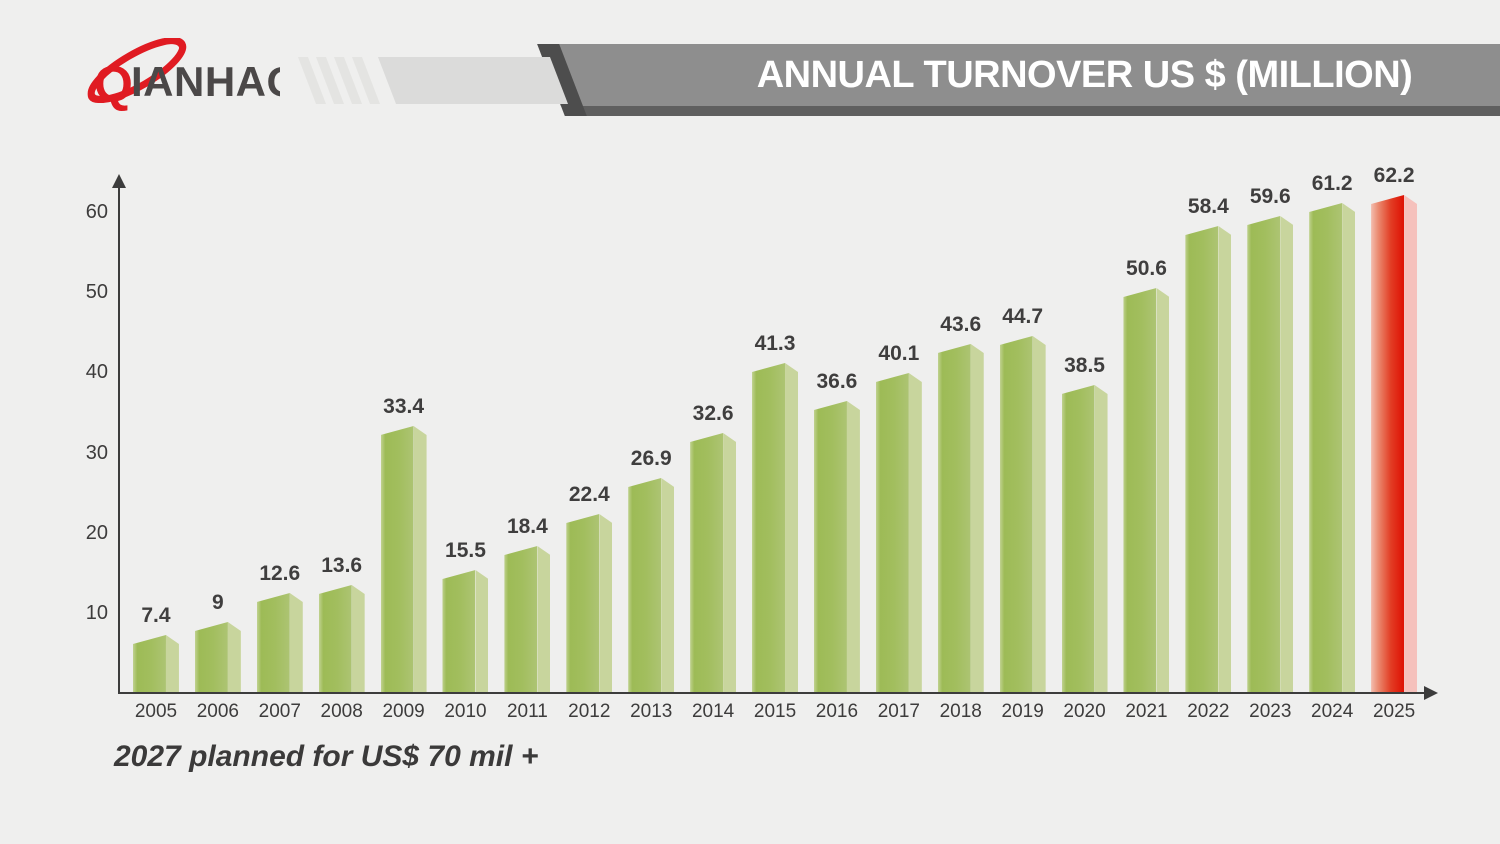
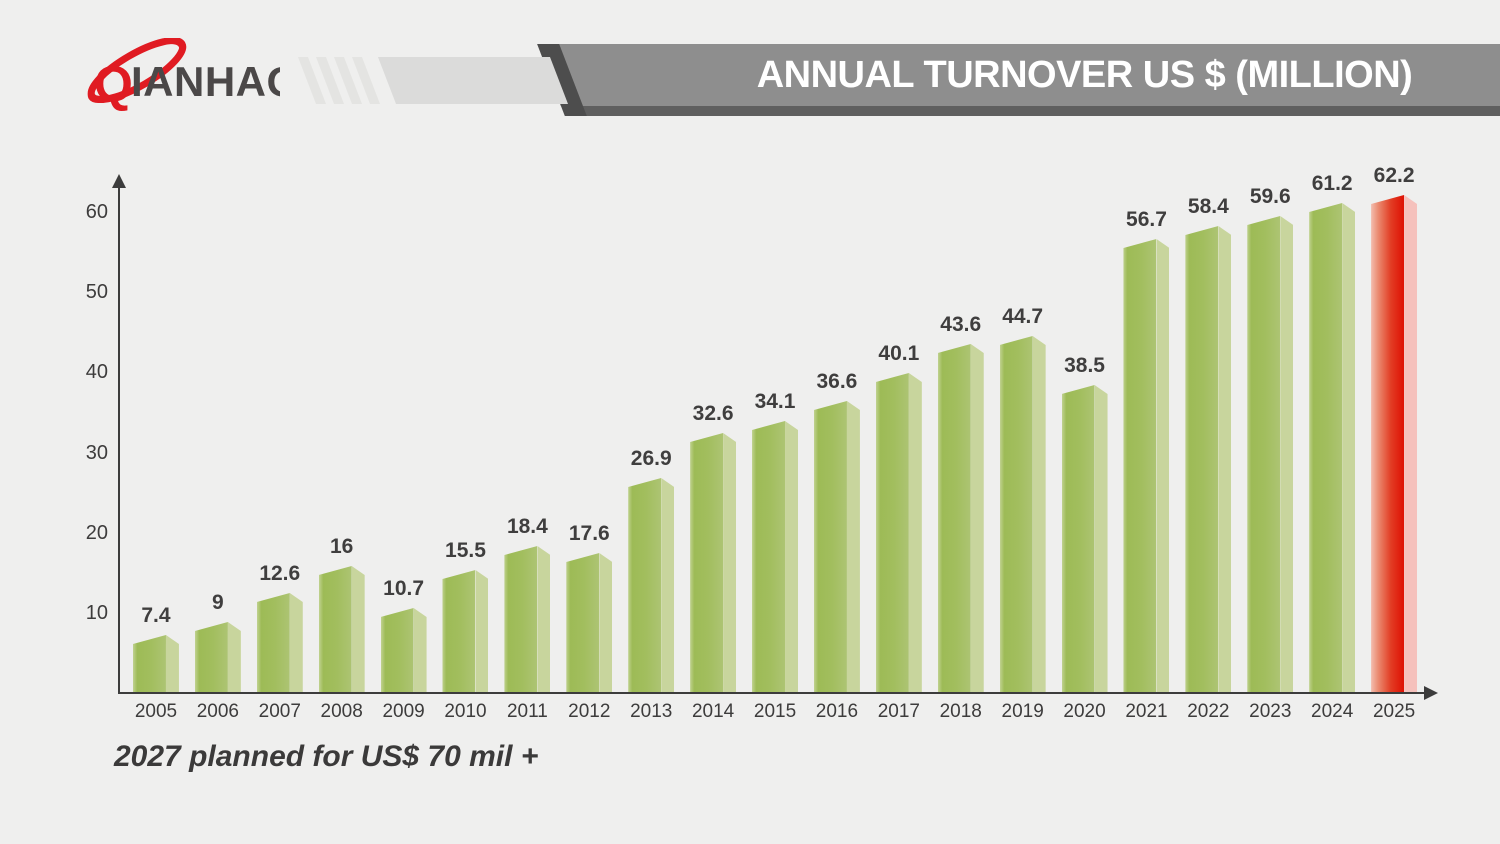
2008: 13.6 -> 16
2009: 33.4 -> 10.7
2012: 22.4 -> 17.6
2015: 41.3 -> 34.1
2021: 50.6 -> 56.7
